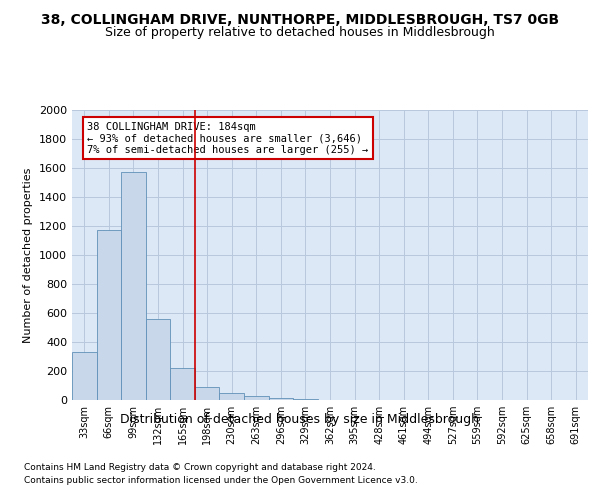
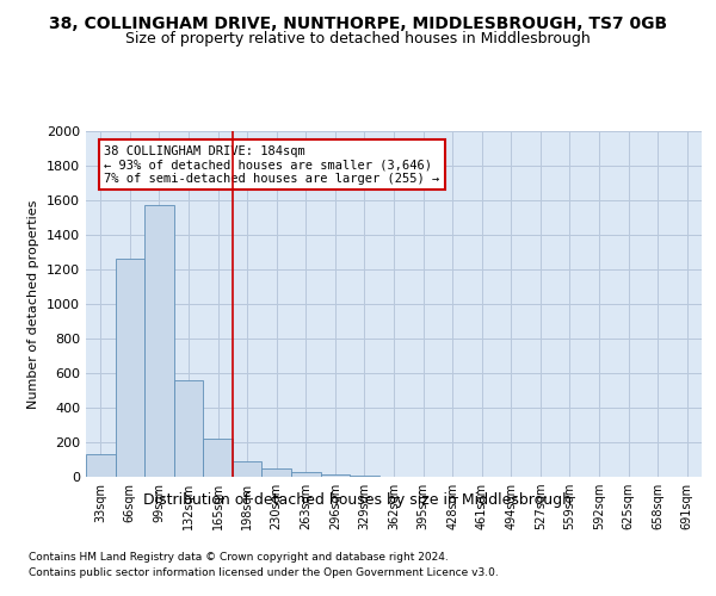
33sqm: 330 -> 130
66sqm: 1170 -> 1260
